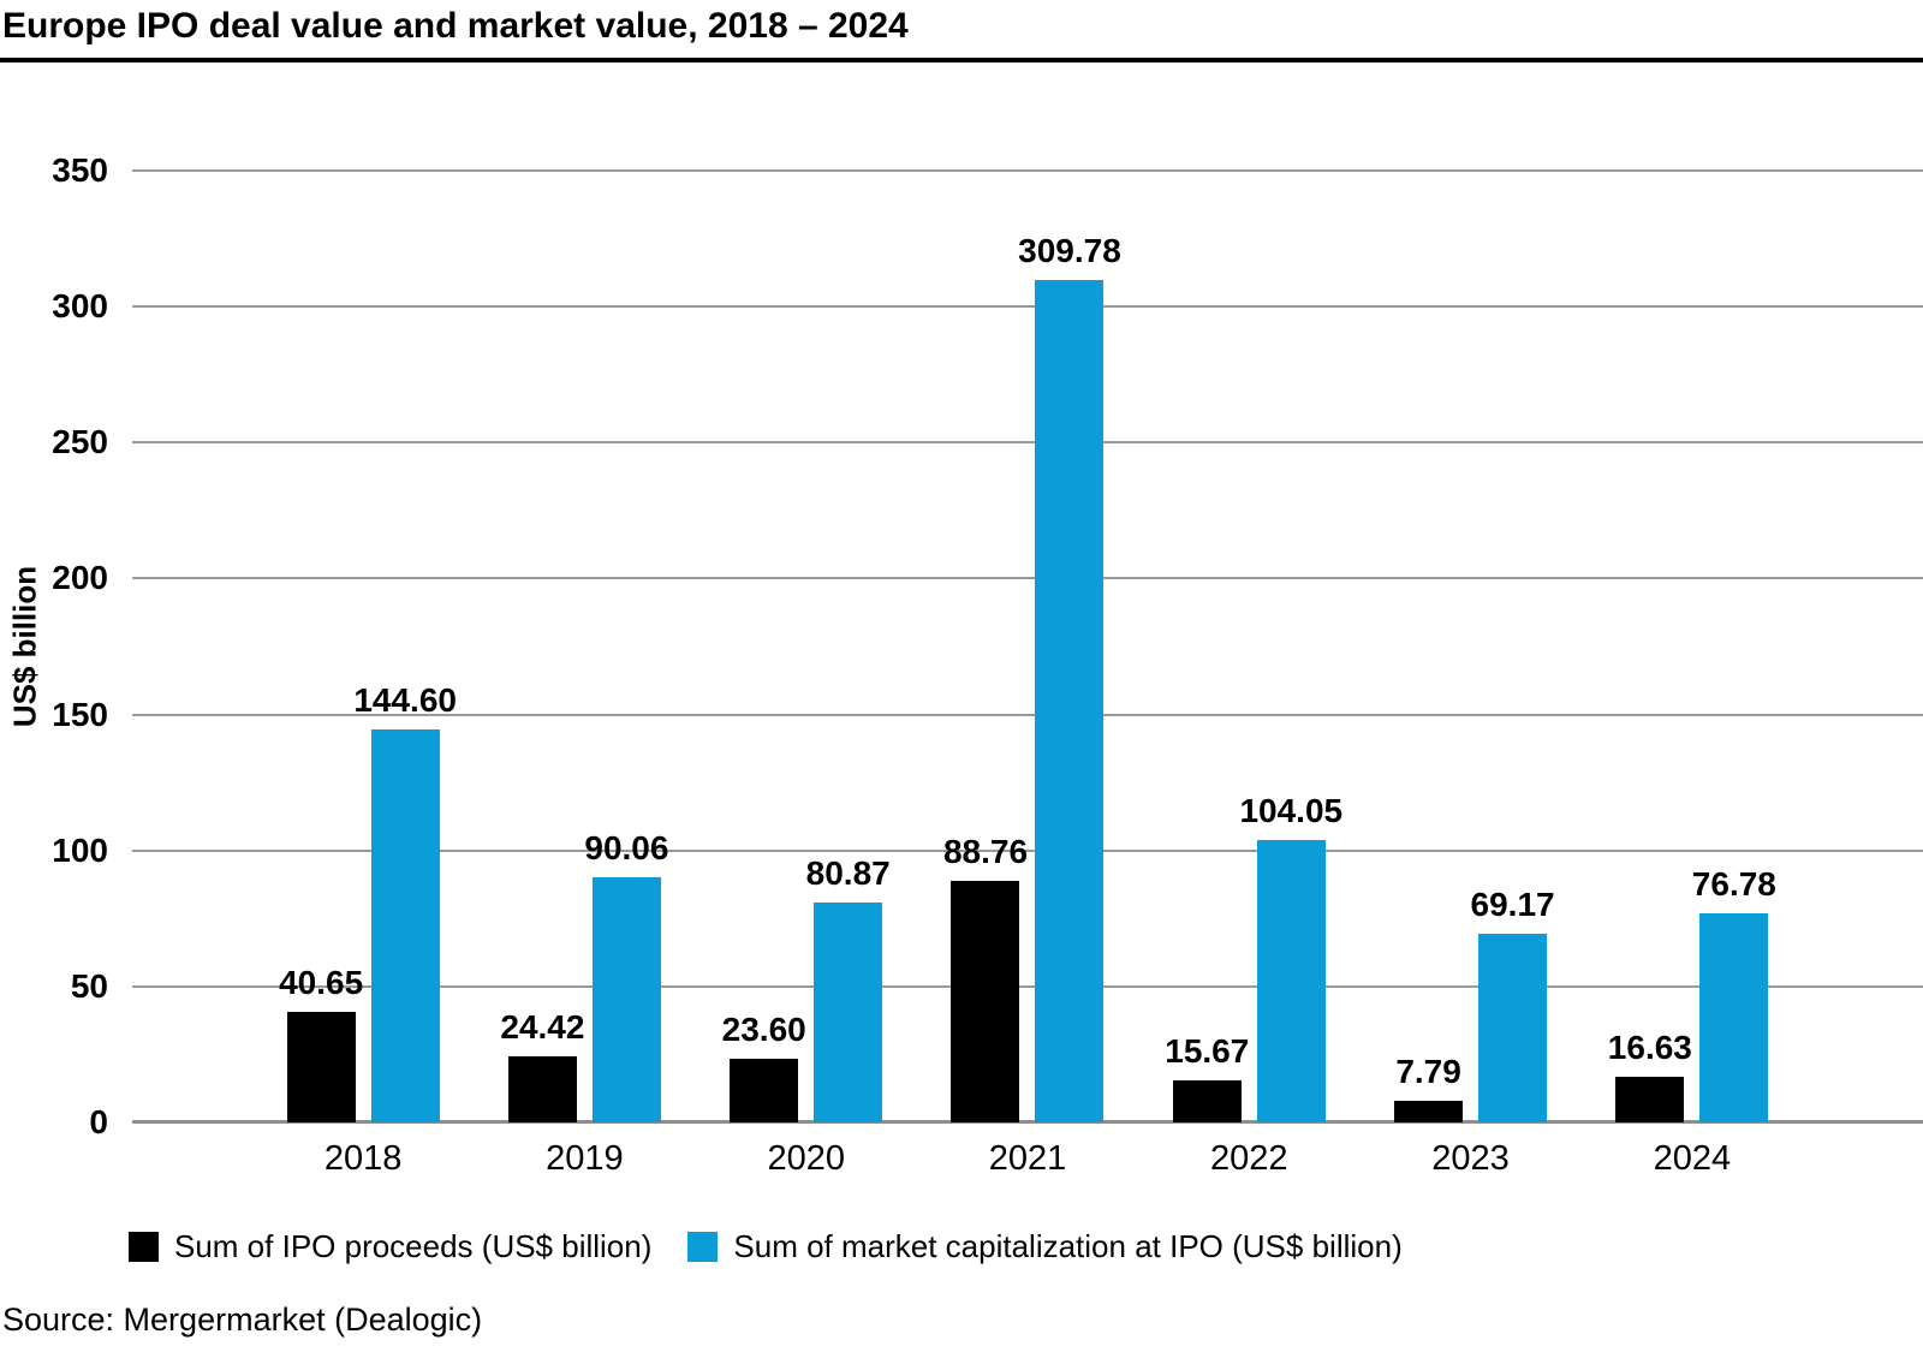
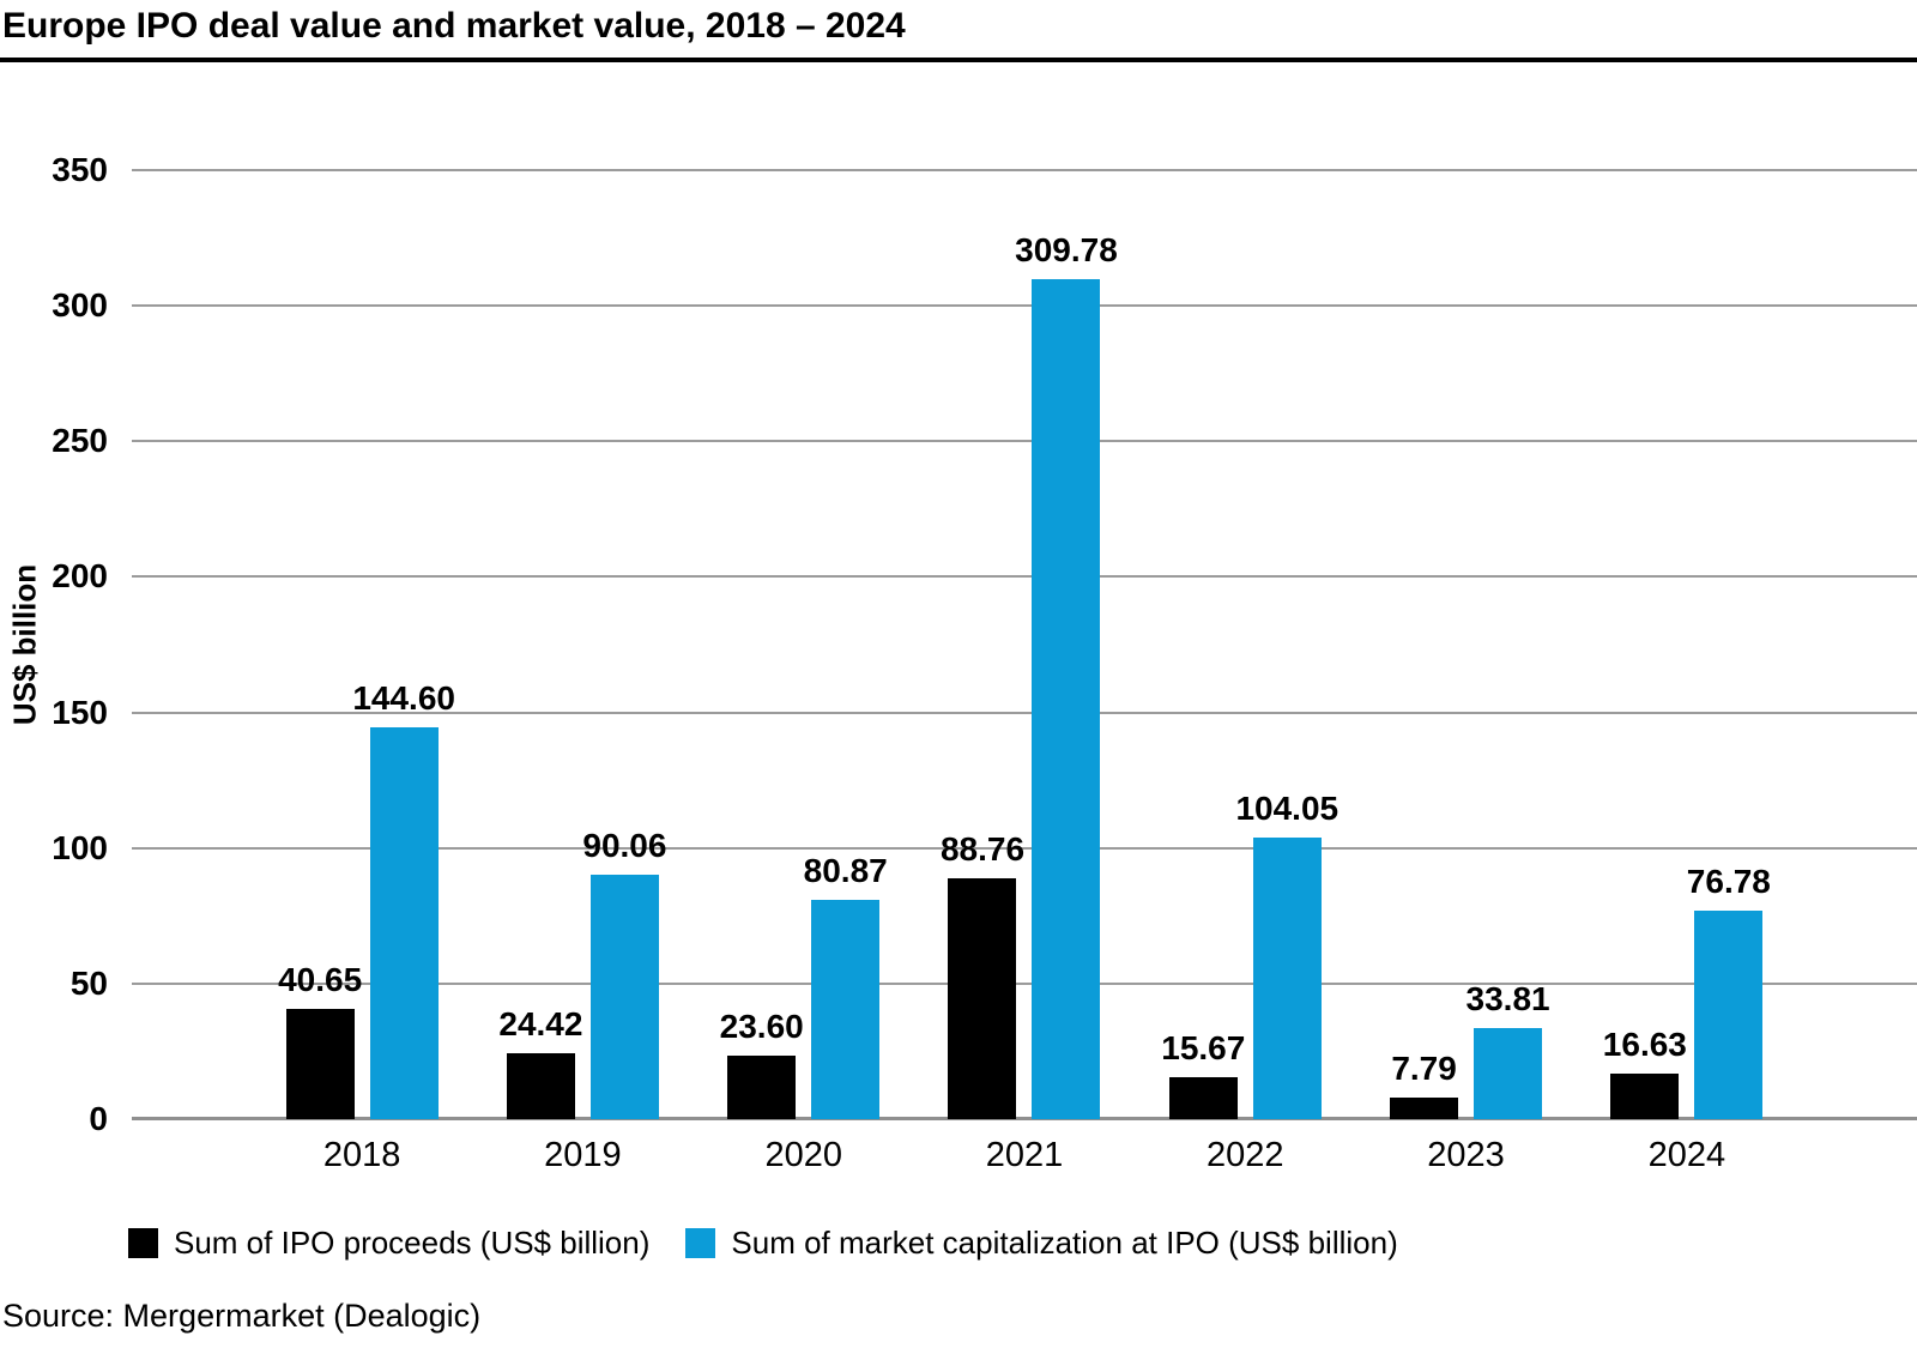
Sum of market capitalization at IPO (US$ billion)/2023: 69.17 -> 33.81
